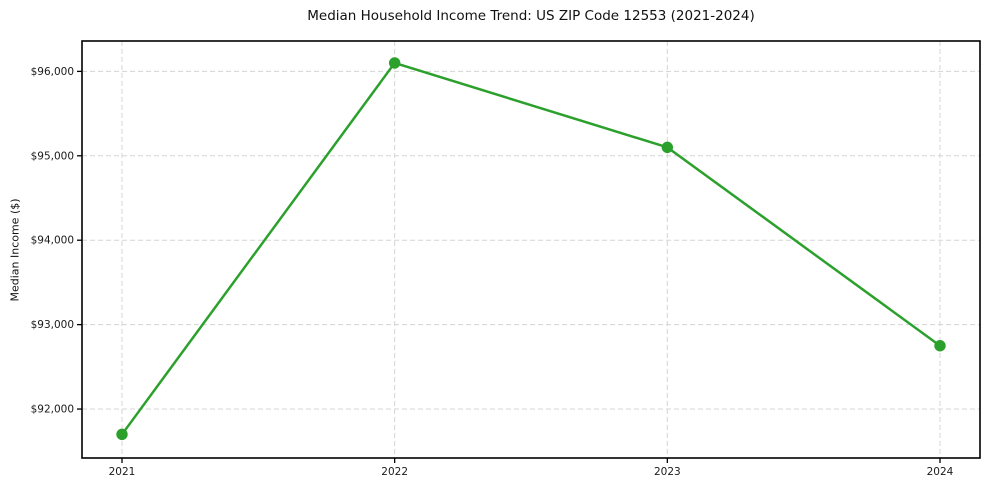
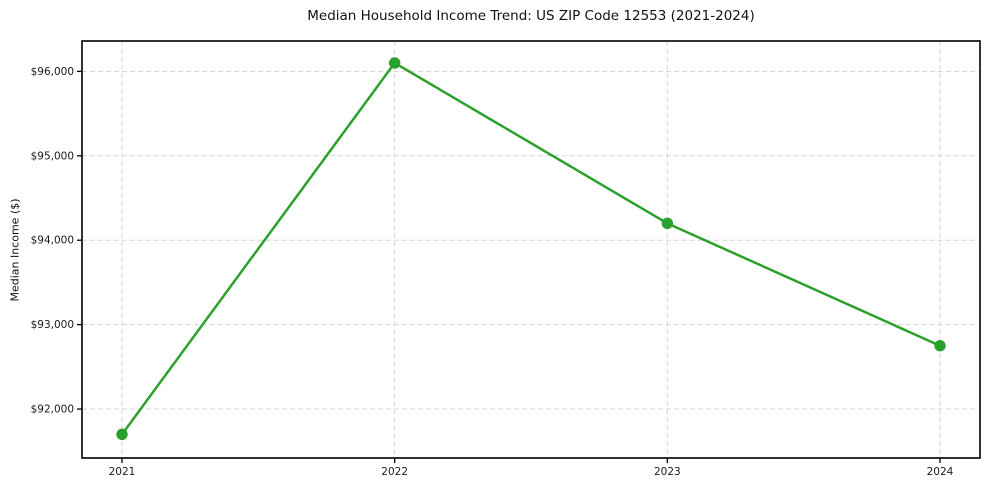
2023: $95100 -> $94200
